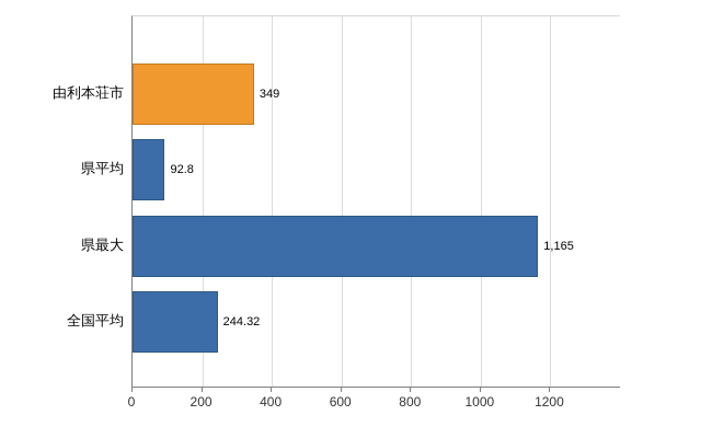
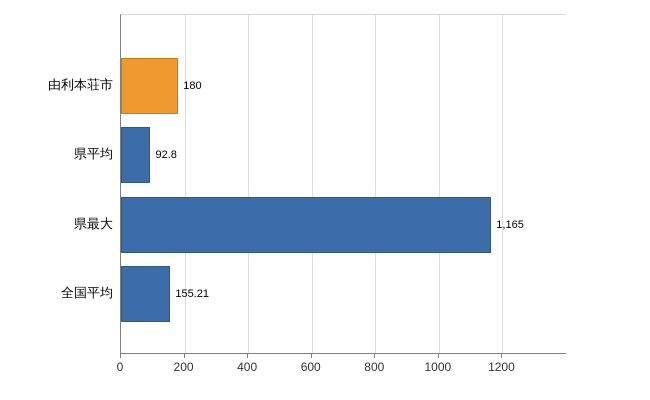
由利本荘市: 349 -> 180
全国平均: 244.32 -> 155.21
